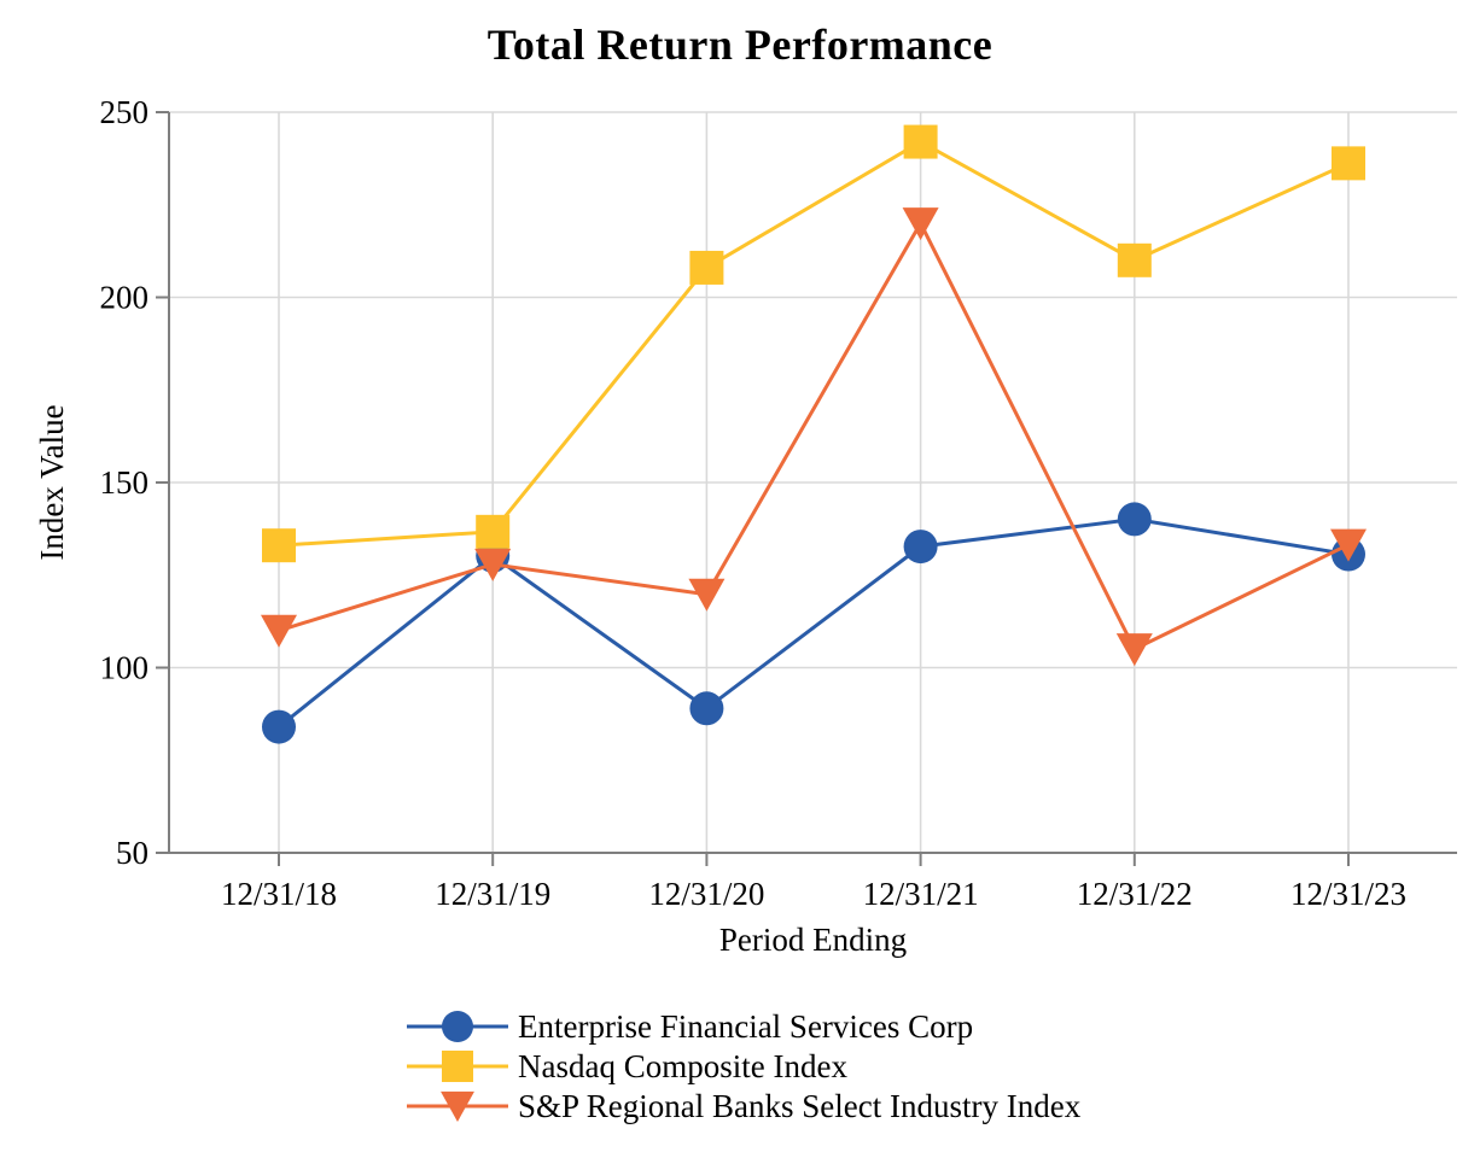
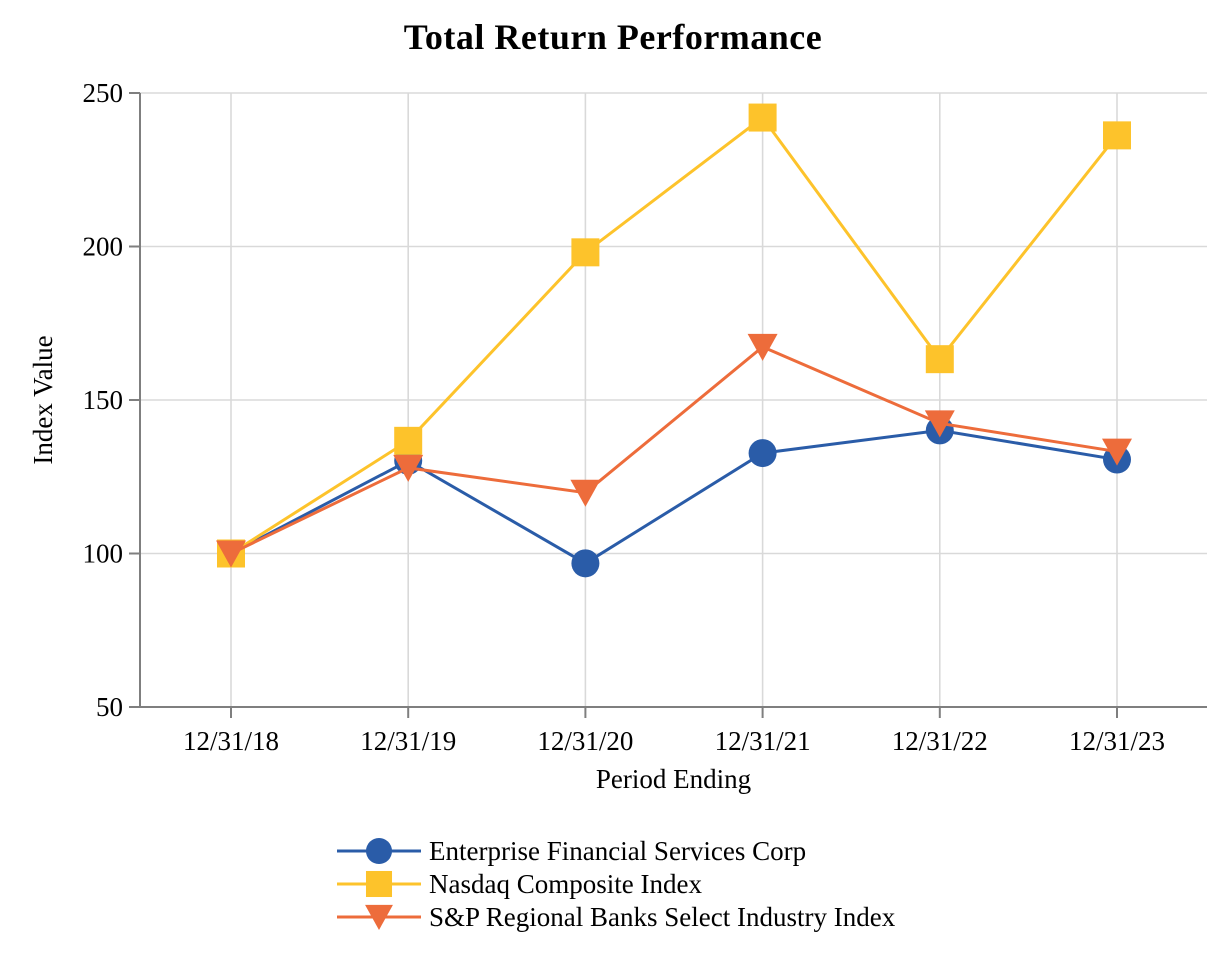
Enterprise Financial Services Corp/12/31/18: 84 -> 100
Nasdaq Composite Index/12/31/18: 133 -> 100
S&P Regional Banks Select Industry Index/12/31/18: 110 -> 100
Enterprise Financial Services Corp/12/31/20: 89 -> 97
Nasdaq Composite Index/12/31/20: 208 -> 198
S&P Regional Banks Select Industry Index/12/31/21: 220 -> 167
Nasdaq Composite Index/12/31/22: 210 -> 163
S&P Regional Banks Select Industry Index/12/31/22: 105 -> 142
